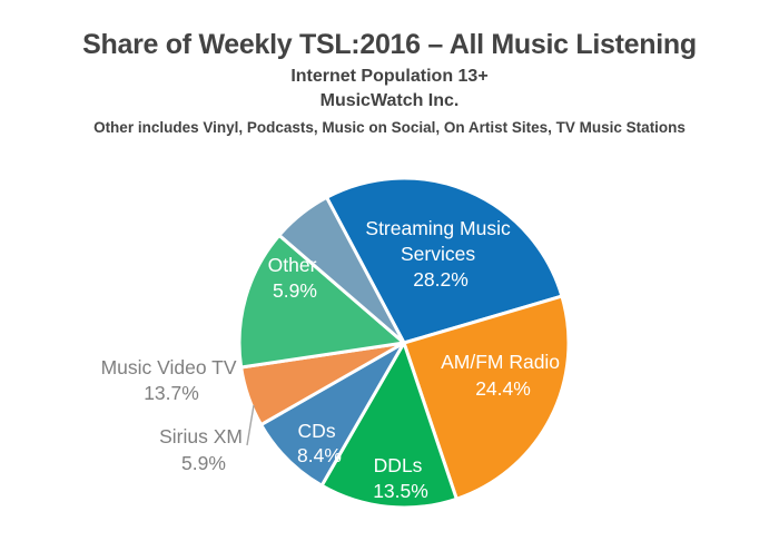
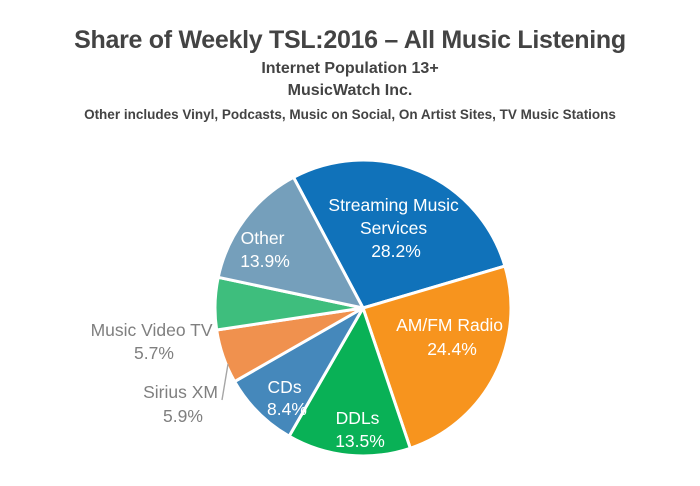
Music Video TV: 13.7% -> 5.7%
Other: 5.9% -> 13.9%
